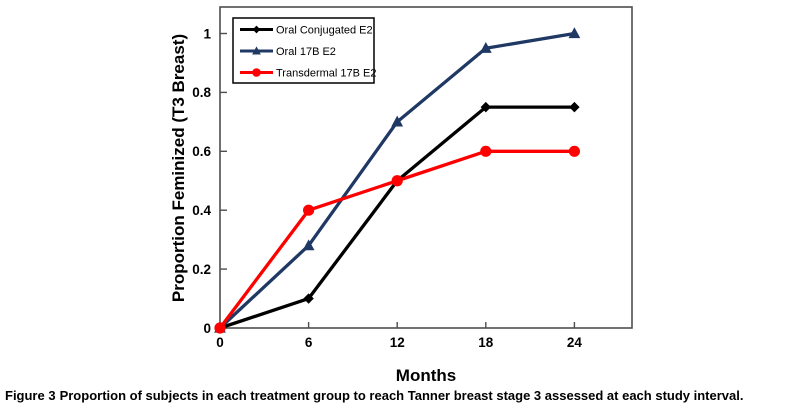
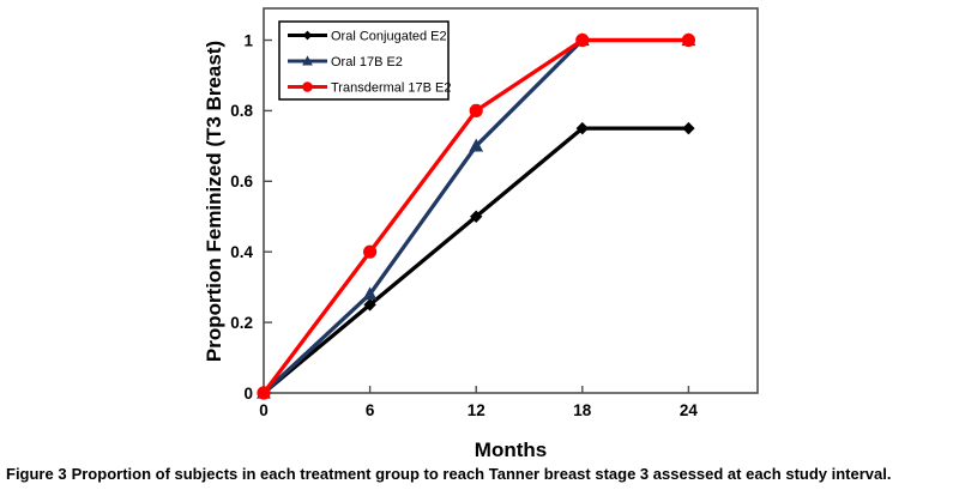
Oral Conjugated E2/6: 0.10 -> 0.25
Transdermal 17B E2/12: 0.5 -> 0.8
Oral 17B E2/18: 0.95 -> 1.00
Transdermal 17B E2/18: 0.6 -> 1.0
Transdermal 17B E2/24: 0.6 -> 1.0
